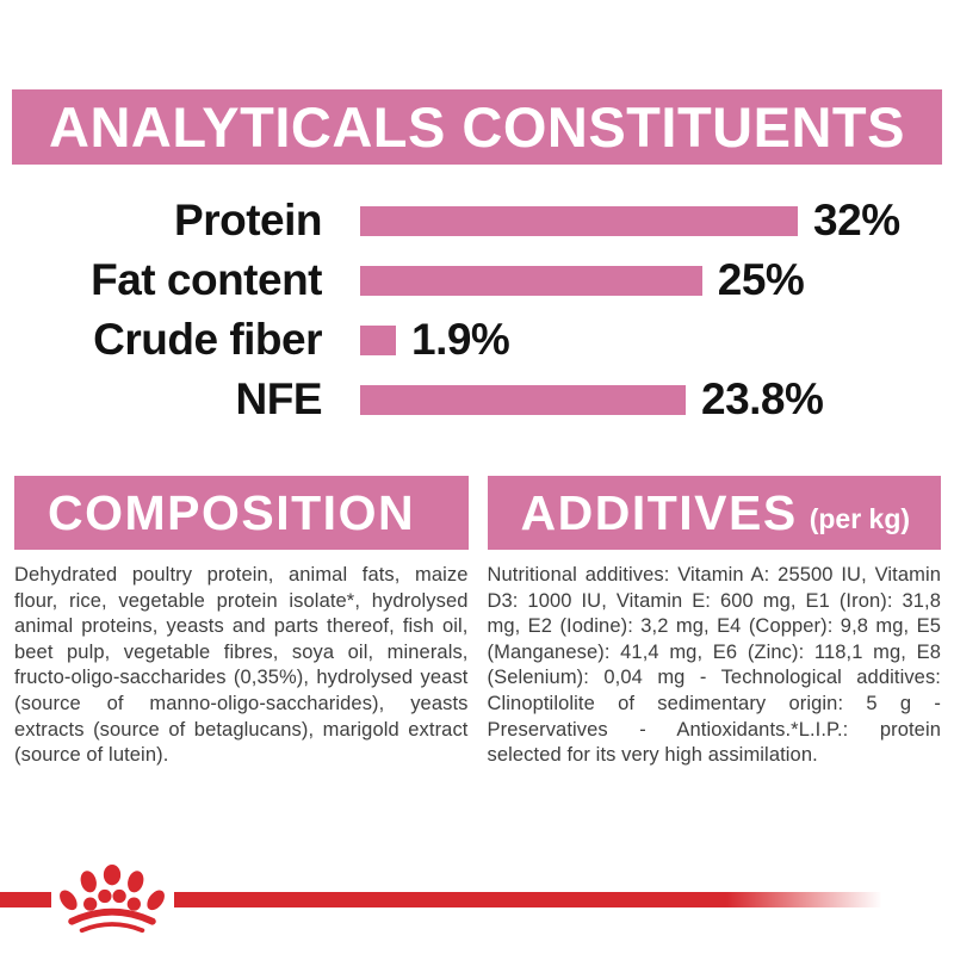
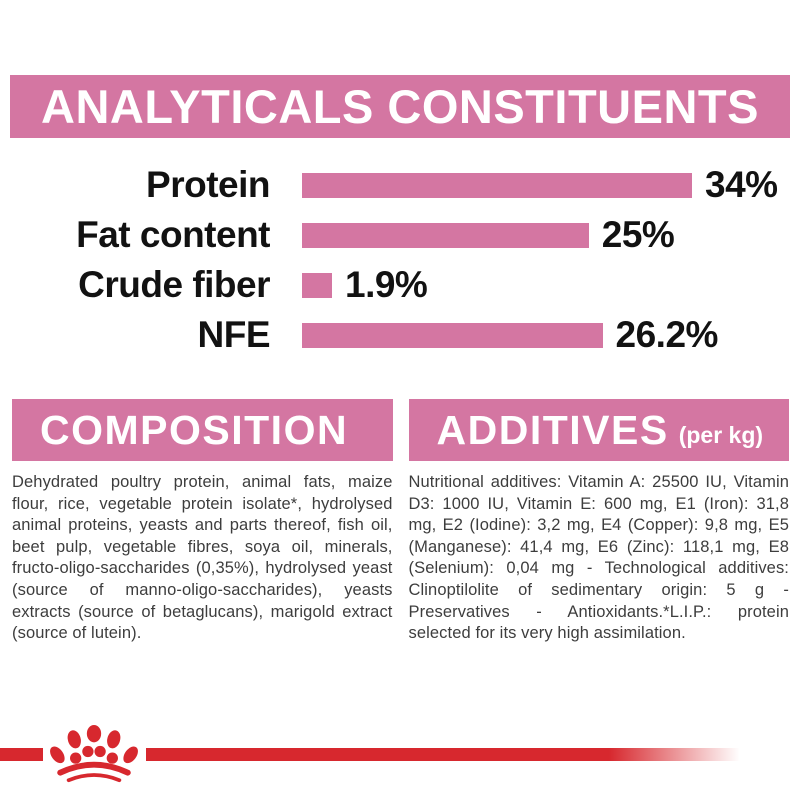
Protein: 32% -> 34%
NFE: 23.8% -> 26.2%
